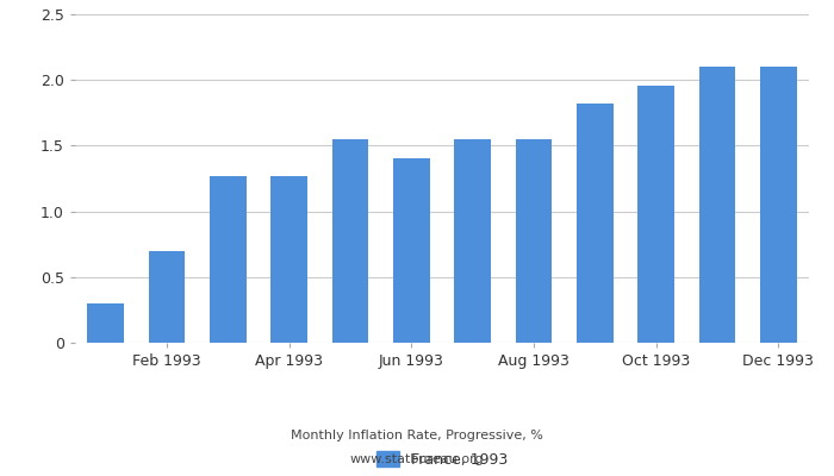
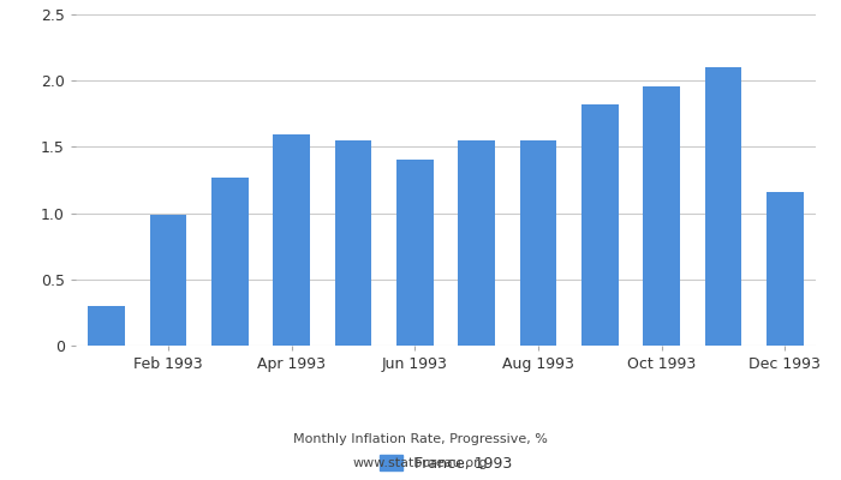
Feb 1993: 0.70 -> 0.99
Apr 1993: 1.27 -> 1.59
Dec 1993: 2.10 -> 1.16
